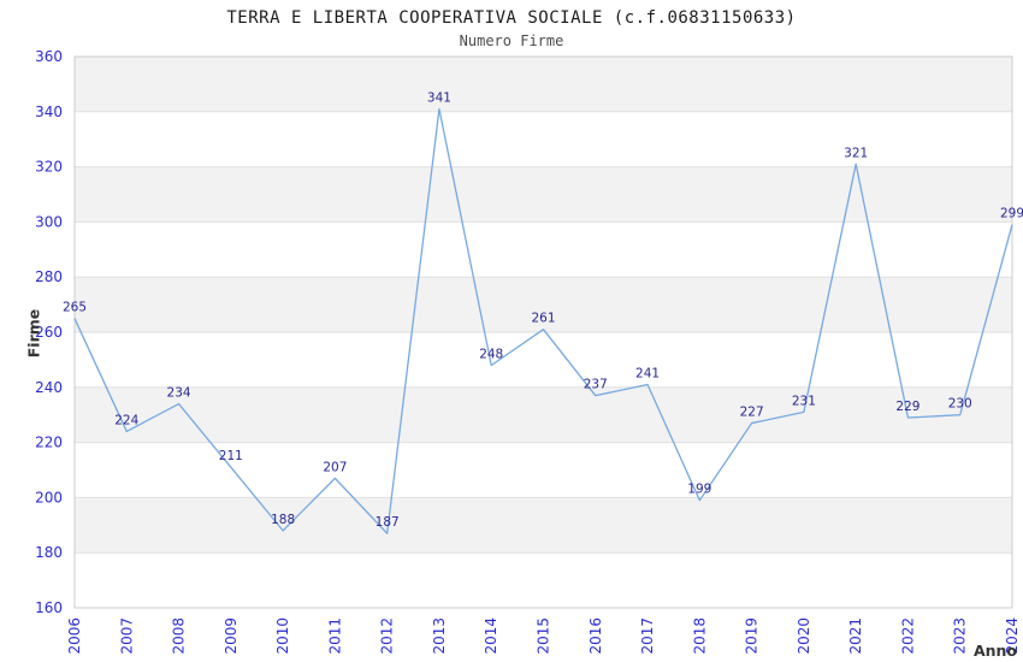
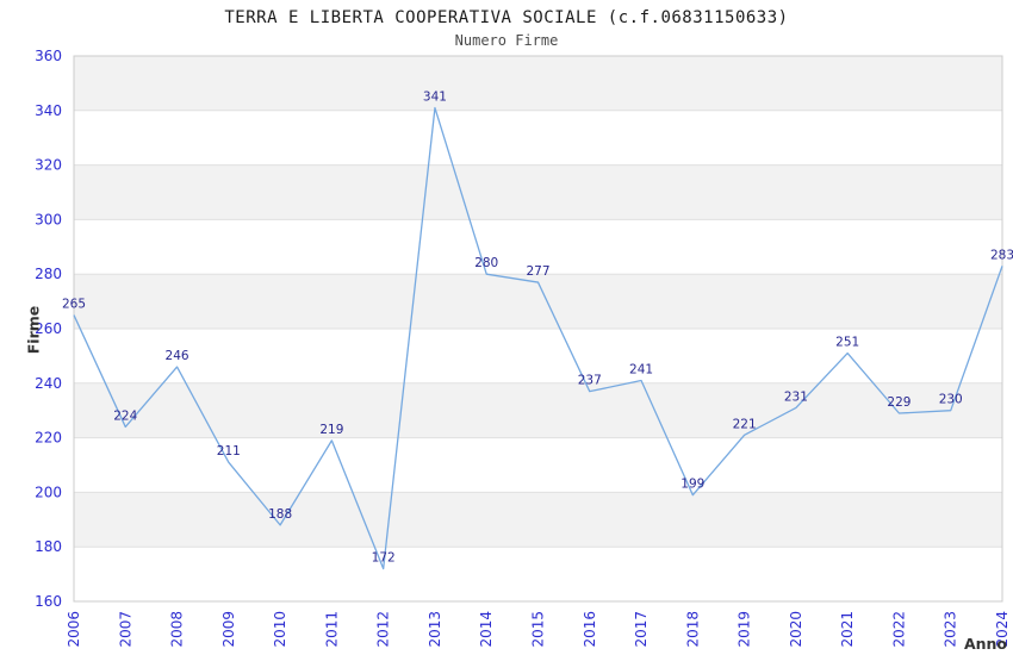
2008: 234 -> 246
2011: 207 -> 219
2012: 187 -> 172
2014: 248 -> 280
2015: 261 -> 277
2019: 227 -> 221
2021: 321 -> 251
2024: 299 -> 283
